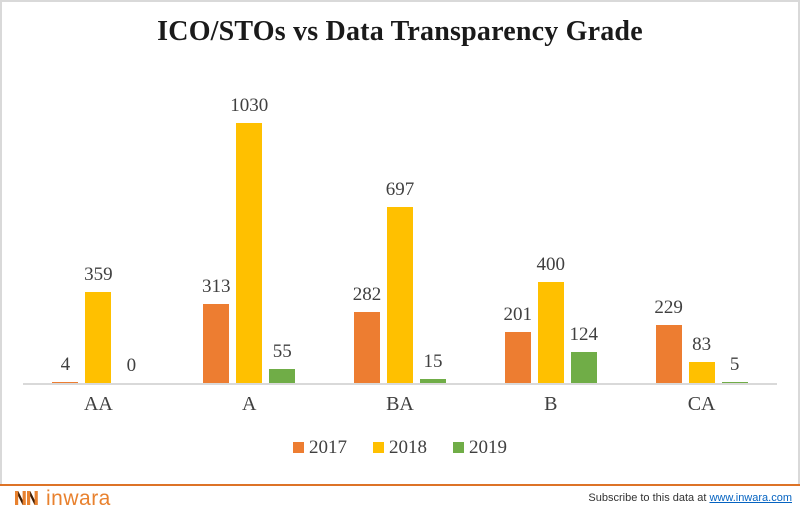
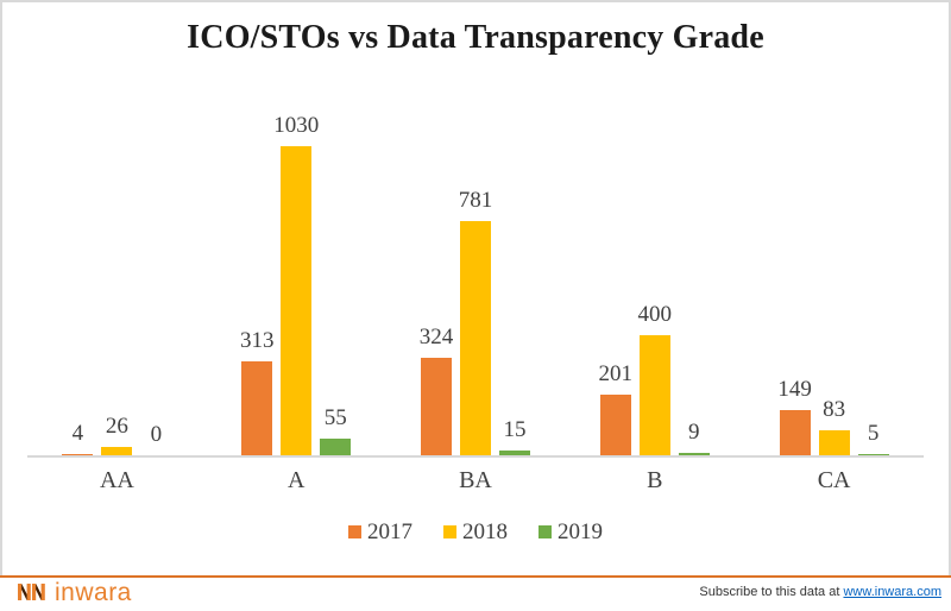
2018/AA: 359 -> 26
2017/BA: 282 -> 324
2018/BA: 697 -> 781
2019/B: 124 -> 9
2017/CA: 229 -> 149
